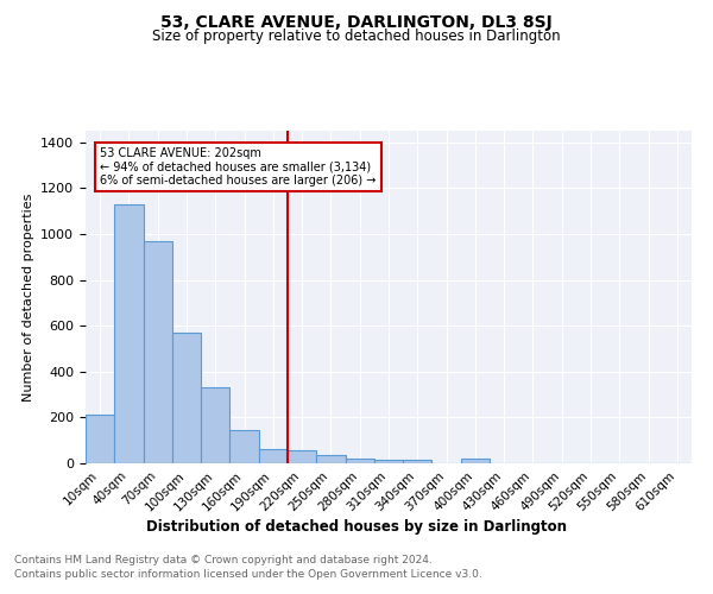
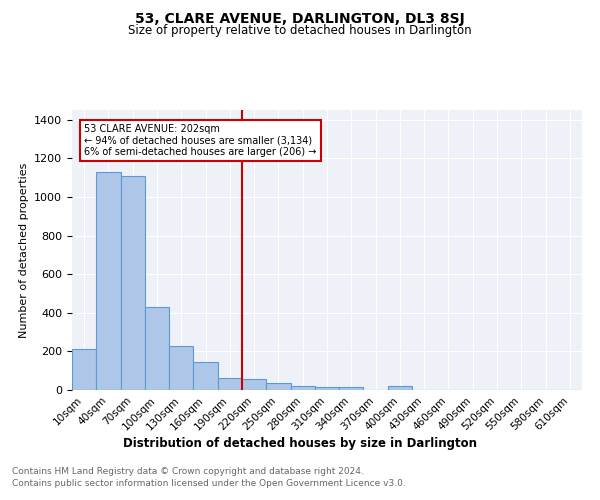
70sqm: 970 -> 1110
100sqm: 570 -> 430
130sqm: 330 -> 230
